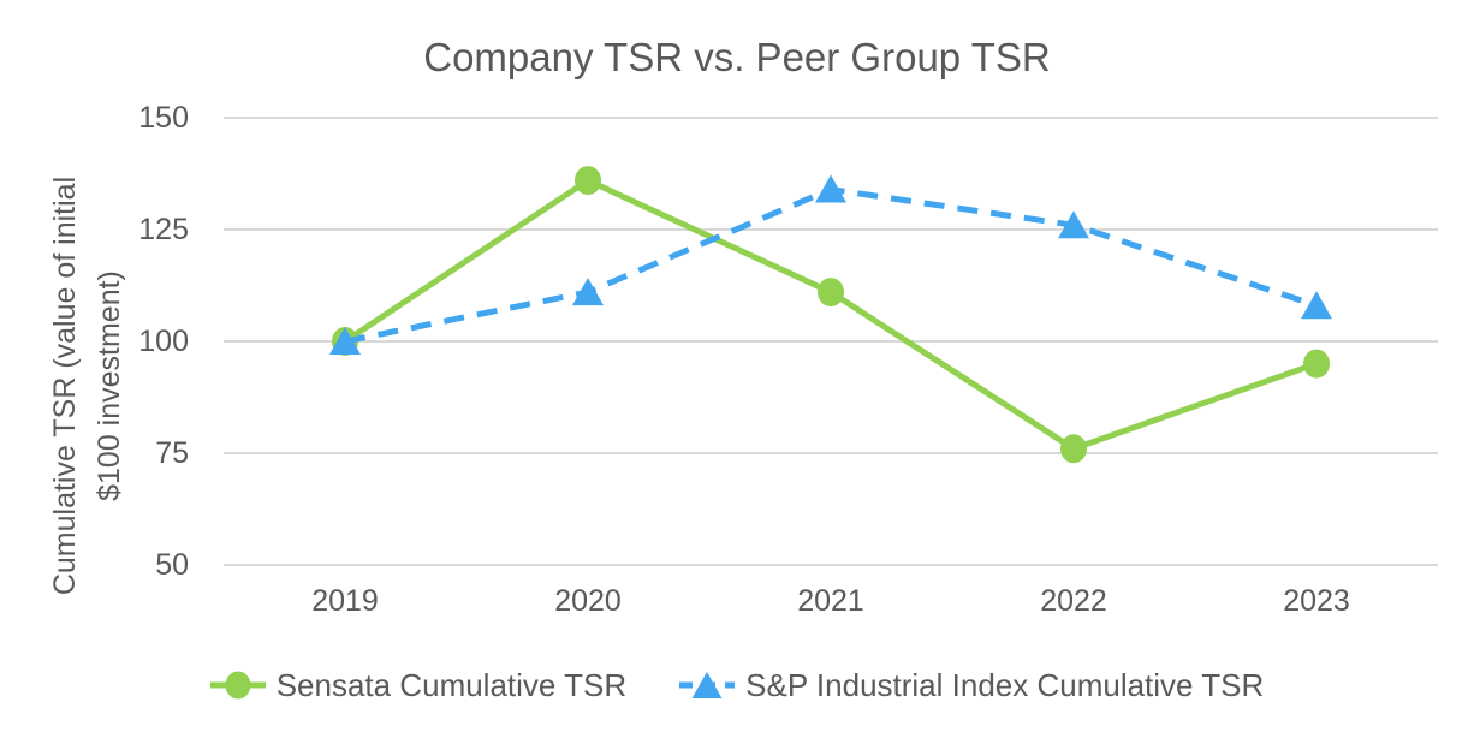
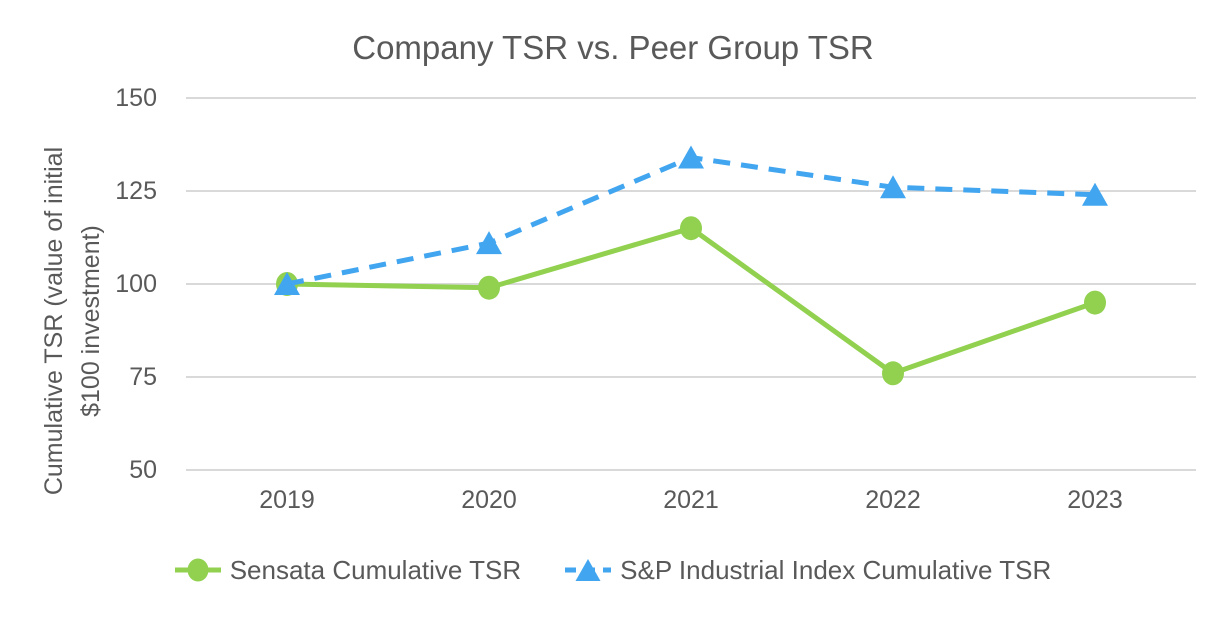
Sensata Cumulative TSR/2020: 136 -> 99
Sensata Cumulative TSR/2021: 111 -> 115
S&P Industrial Index Cumulative TSR/2023: 108 -> 124
